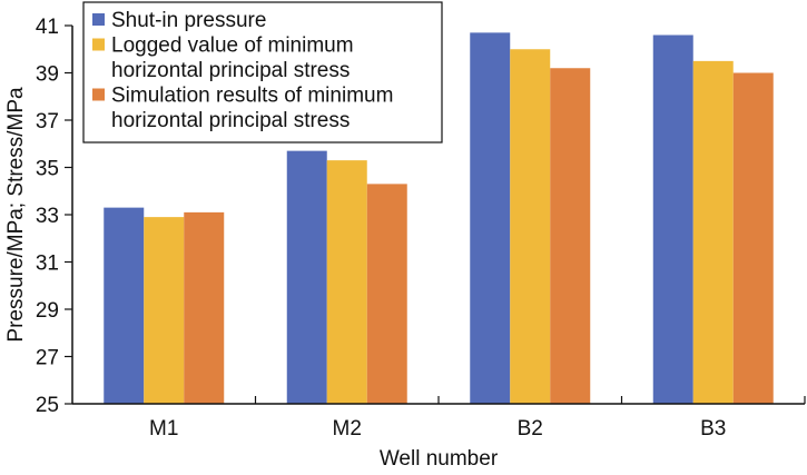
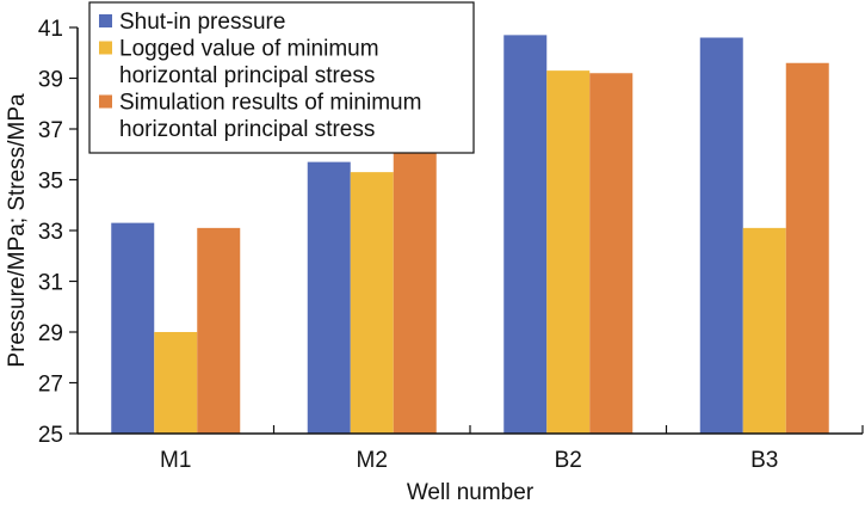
Logged value of minimum horizontal principal stress/M1: 32.9 -> 29.0
Simulation results of minimum horizontal principal stress/M2: 34.3 -> 39.7
Logged value of minimum horizontal principal stress/B2: 40.0 -> 39.3
Logged value of minimum horizontal principal stress/B3: 39.5 -> 33.1
Simulation results of minimum horizontal principal stress/B3: 39.0 -> 39.6
